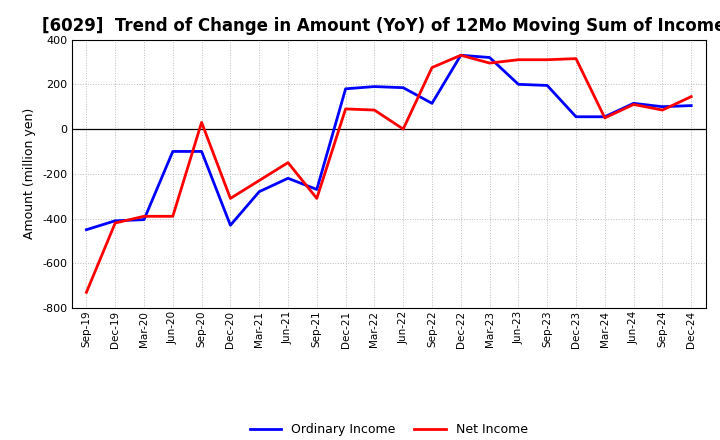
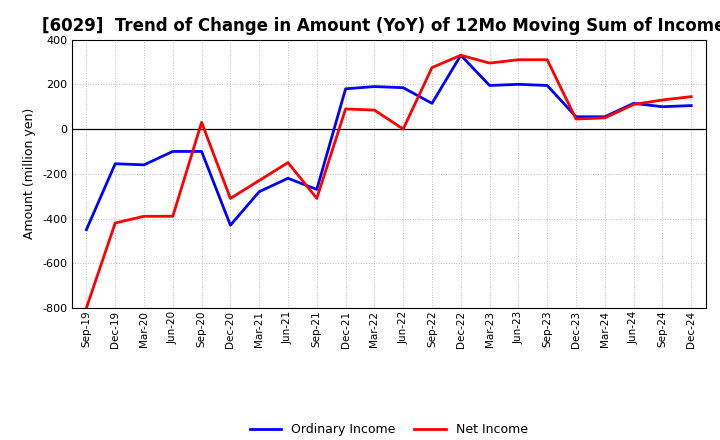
Net Income/Sep-19: -730 -> -800
Ordinary Income/Dec-19: -410 -> -155
Ordinary Income/Mar-20: -405 -> -160
Ordinary Income/Mar-23: 320 -> 195
Net Income/Dec-23: 315 -> 45
Net Income/Sep-24: 85 -> 130
